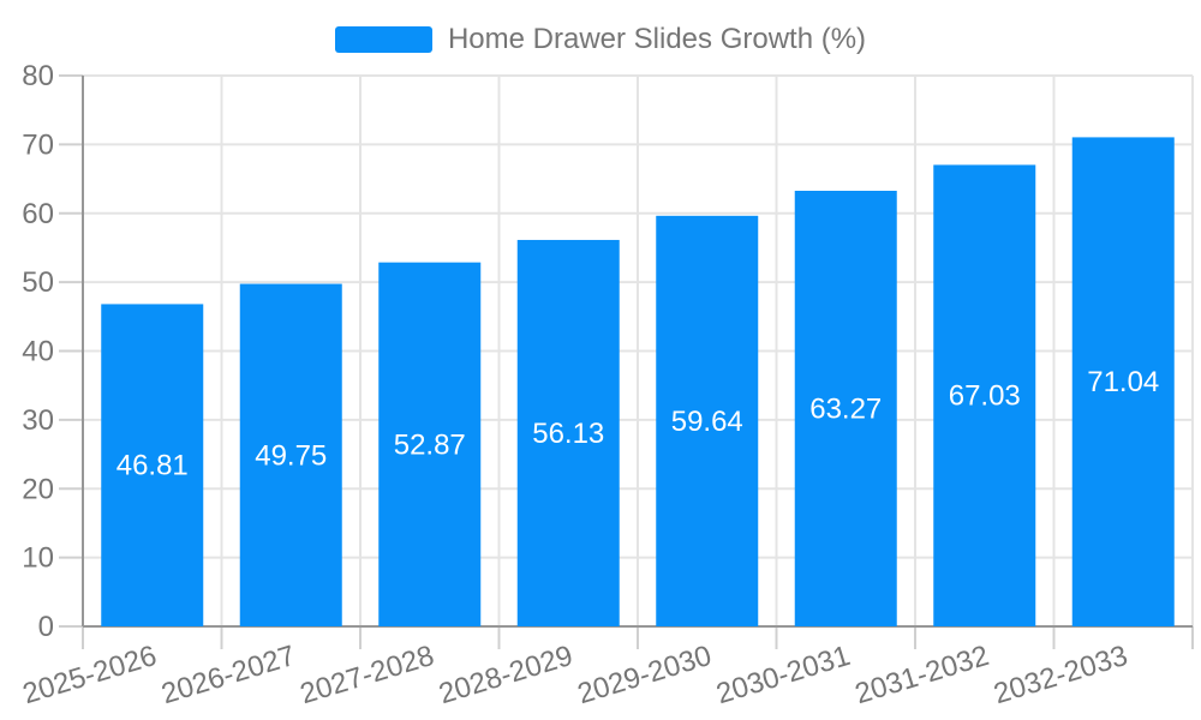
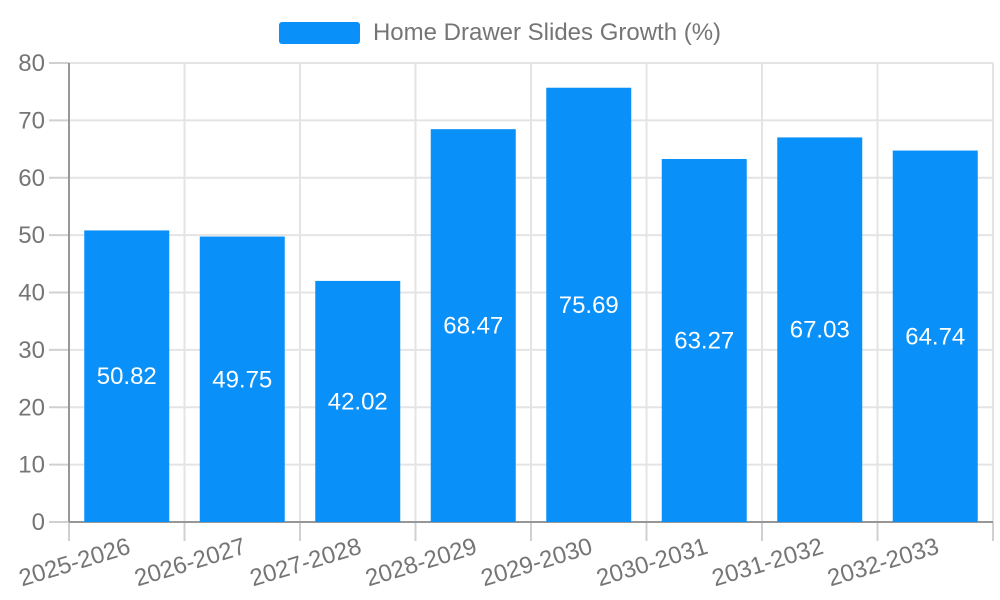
2025-2026: 46.81 -> 50.82
2027-2028: 52.87 -> 42.02
2028-2029: 56.13 -> 68.47
2029-2030: 59.64 -> 75.69
2032-2033: 71.04 -> 64.74
